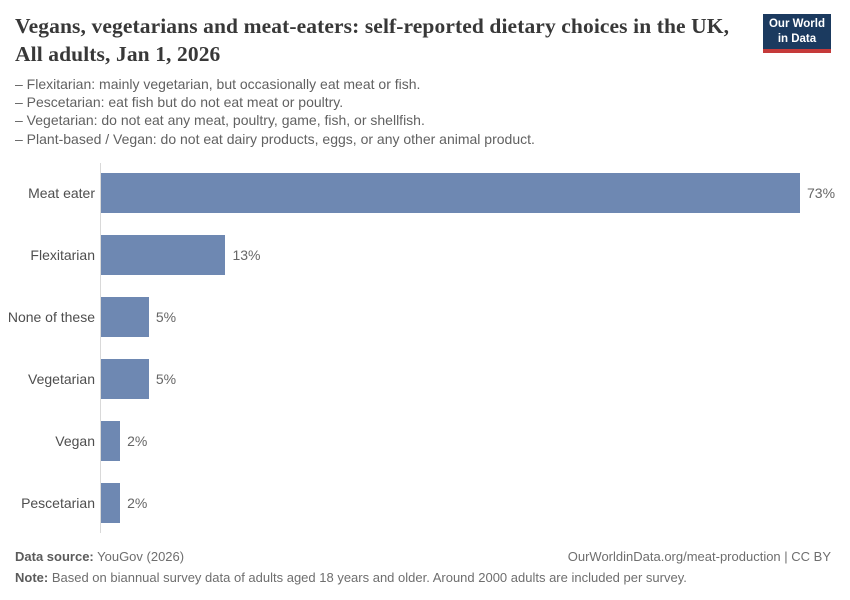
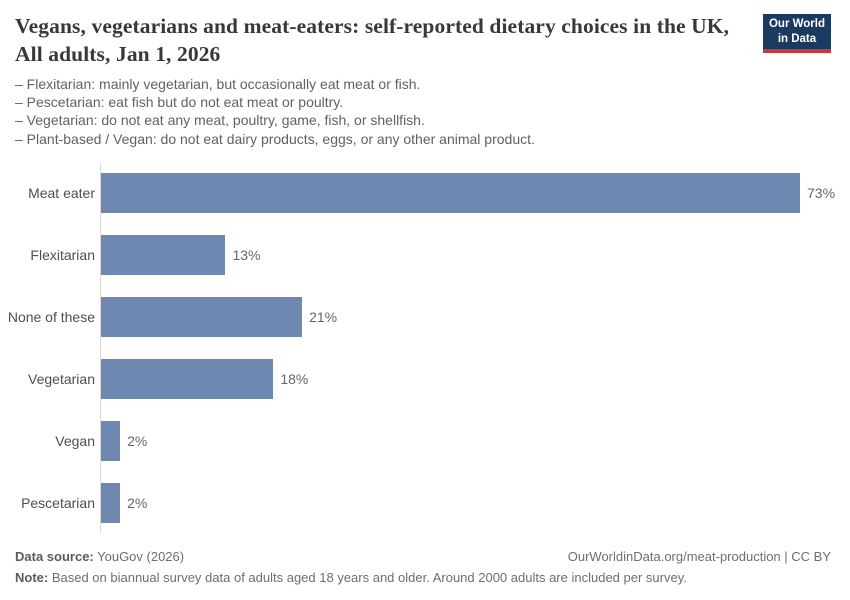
None of these: 5% -> 21%
Vegetarian: 5% -> 18%
